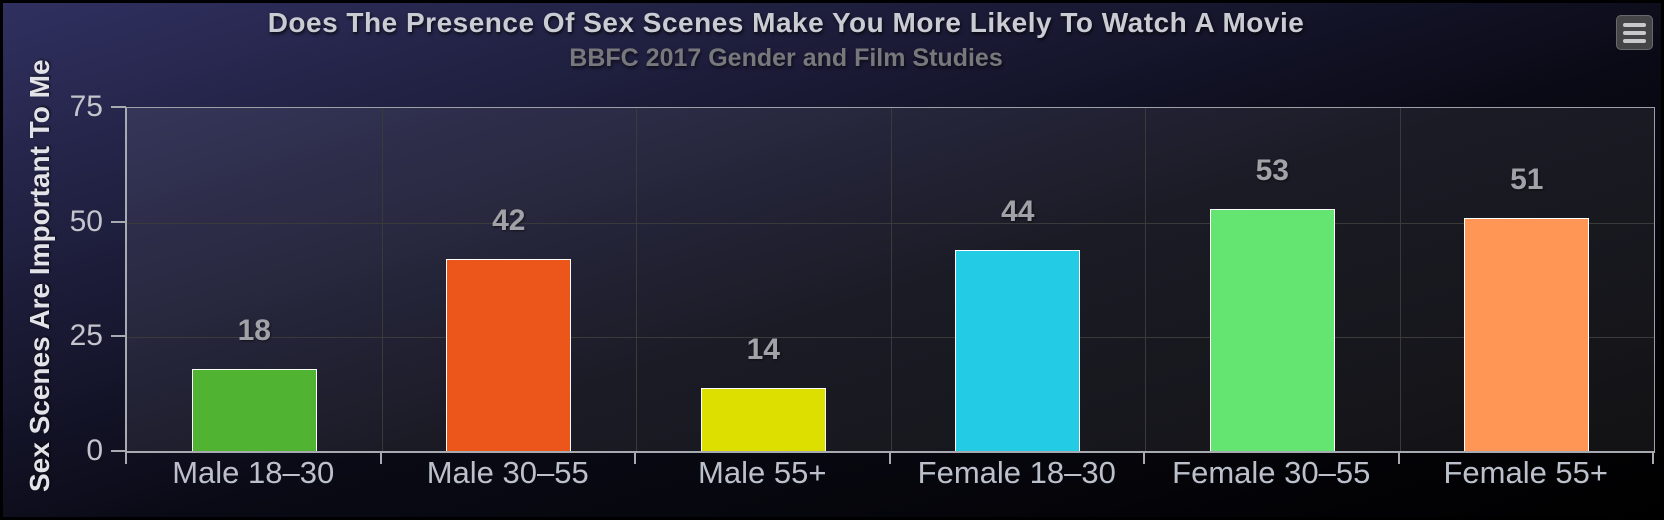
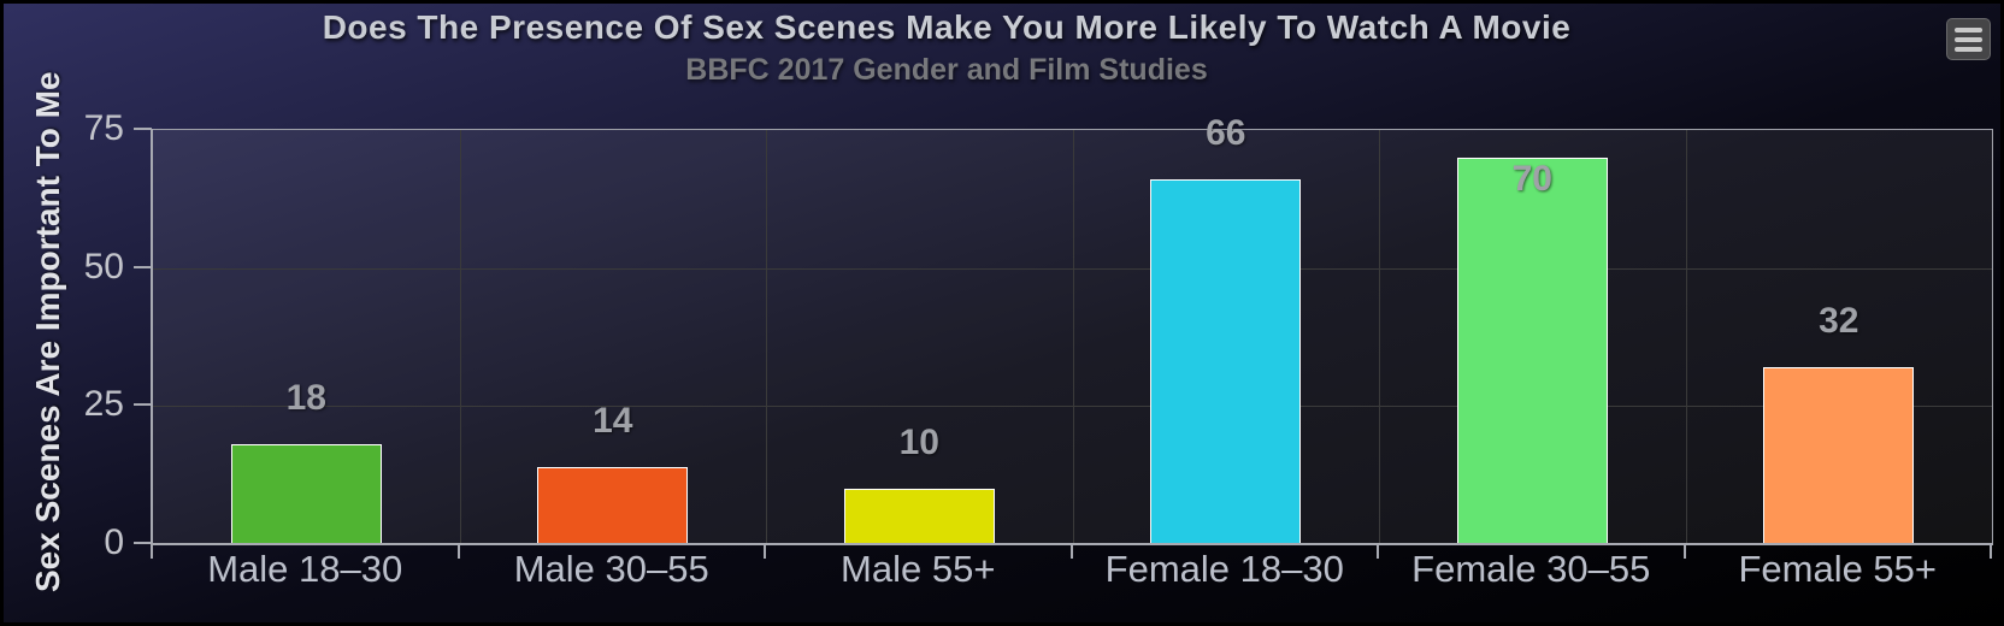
Male 30–55: 42 -> 14
Male 55+: 14 -> 10
Female 18–30: 44 -> 66
Female 30–55: 53 -> 70
Female 55+: 51 -> 32
